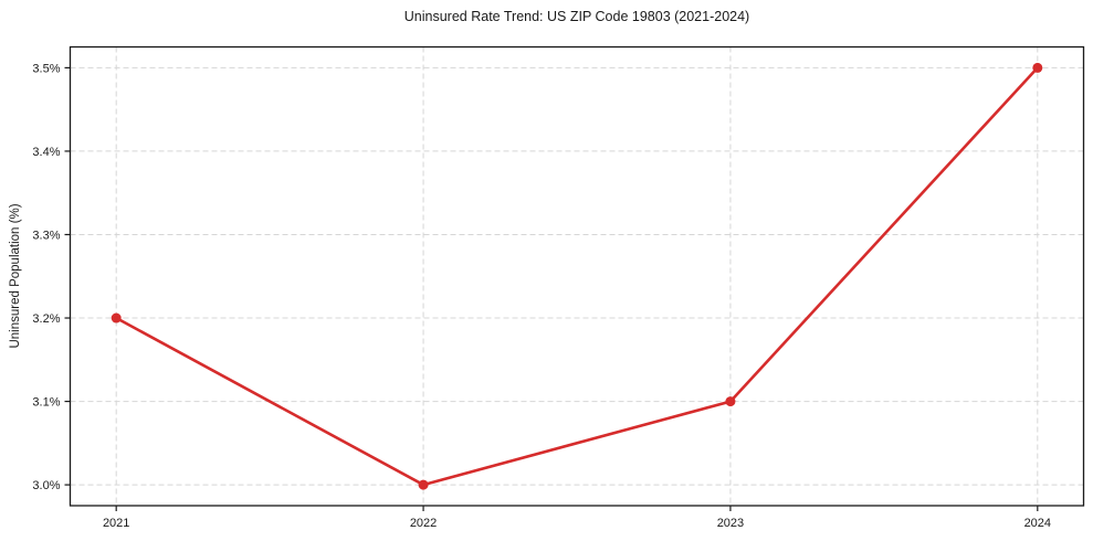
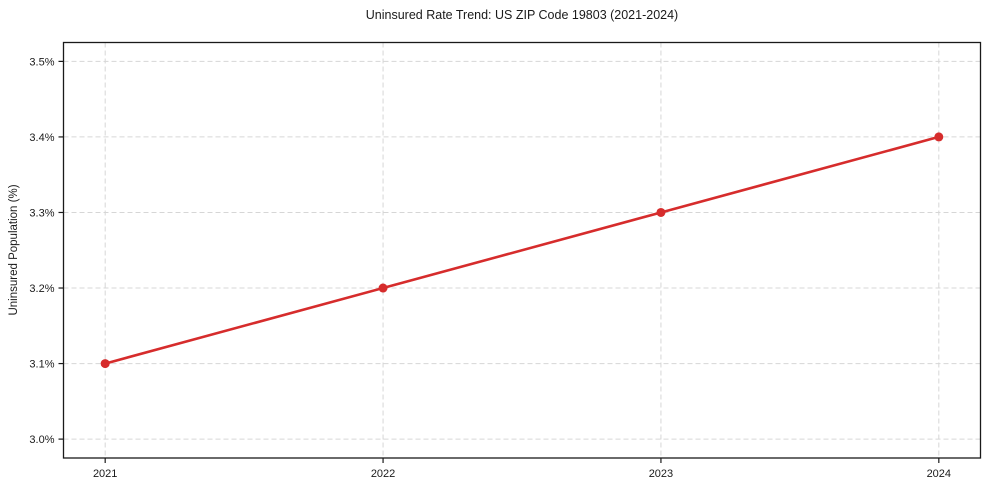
2021: 3.2% -> 3.1%
2022: 3.0% -> 3.2%
2023: 3.1% -> 3.3%
2024: 3.5% -> 3.4%
